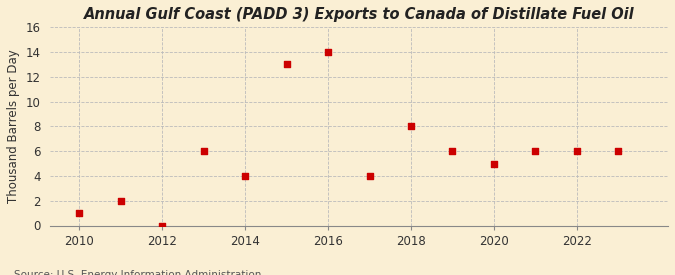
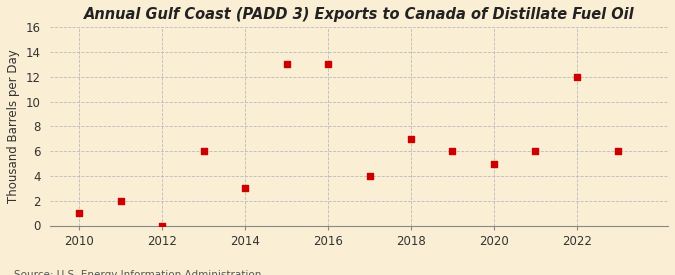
2014: 4 -> 3
2016: 14 -> 13
2018: 8 -> 7
2022: 6 -> 12
